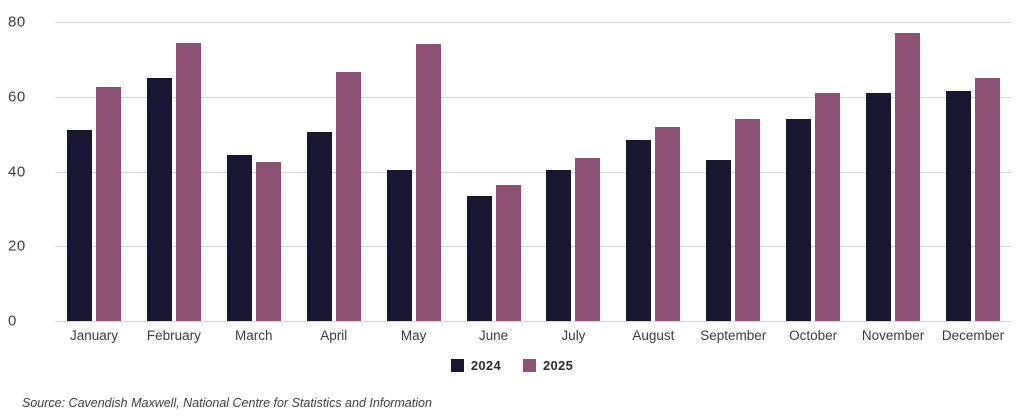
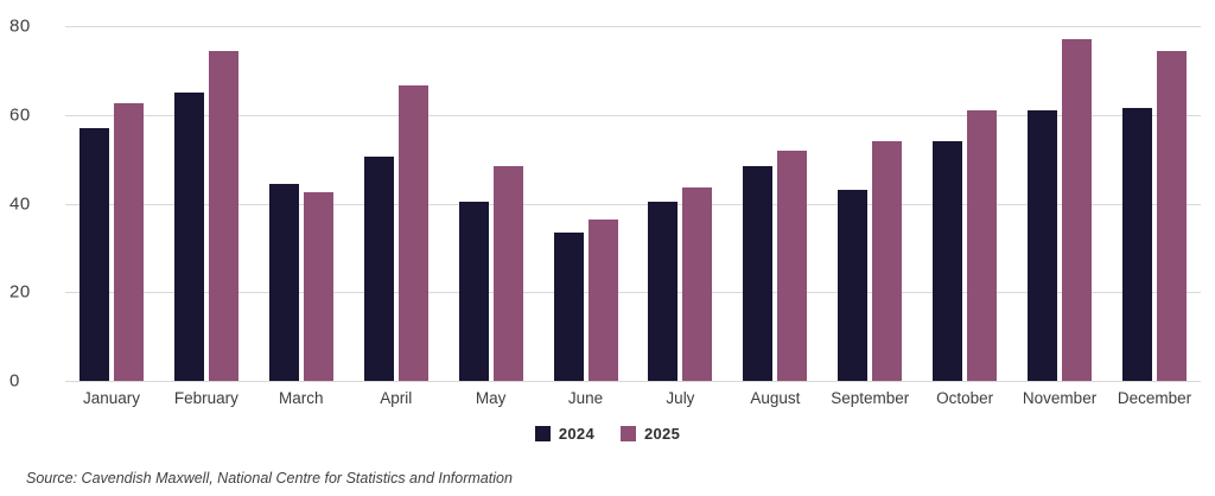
2024/January: 51 -> 57
2025/May: 74 -> 48
2025/December: 65 -> 74
